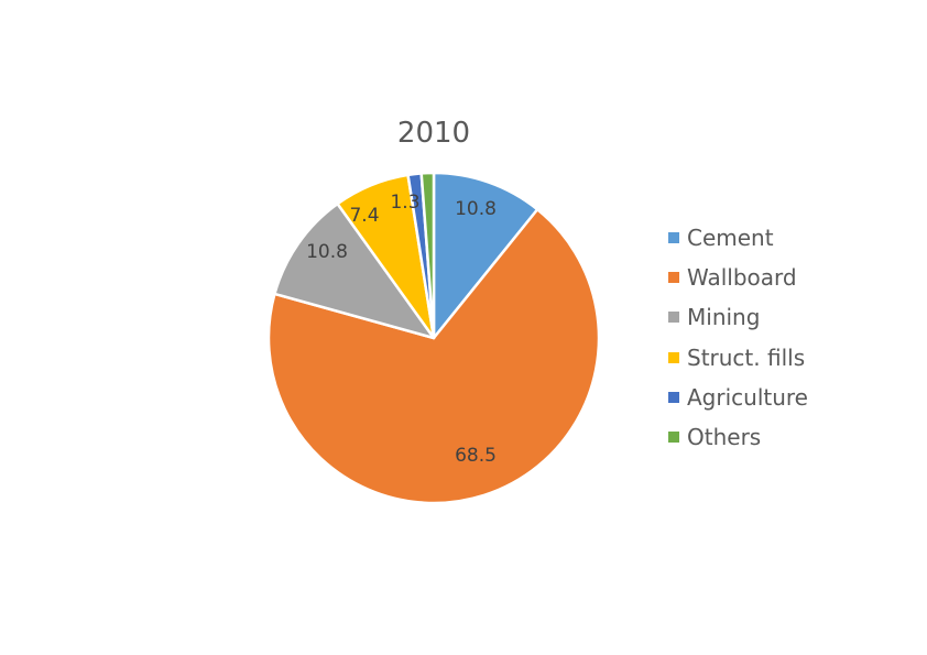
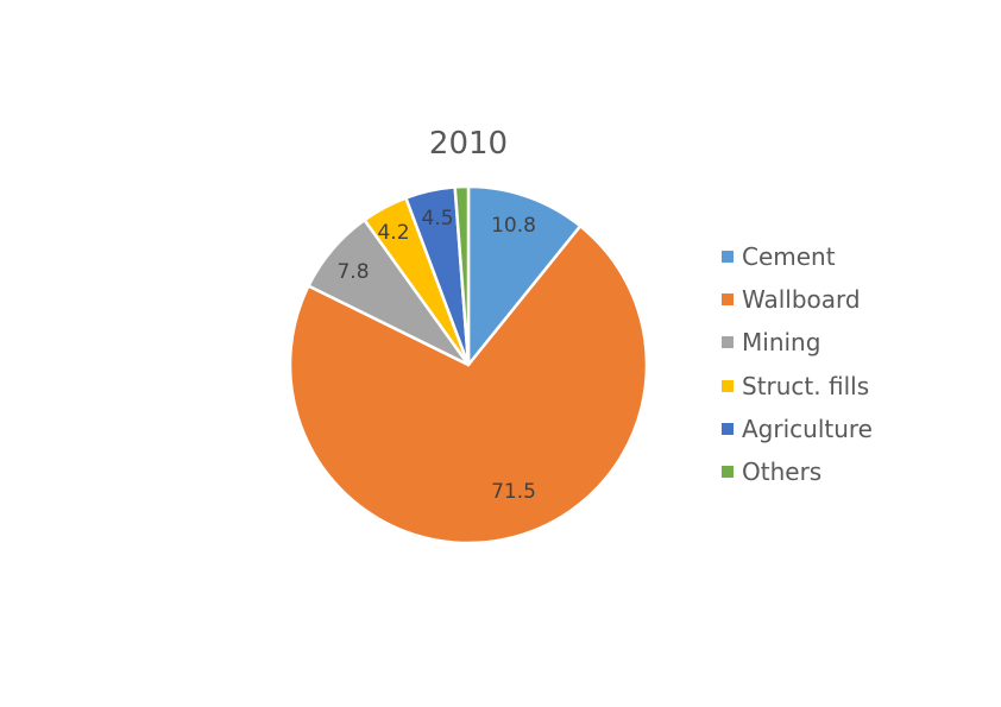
Wallboard: 68.5 -> 71.5
Mining: 10.8 -> 7.8
Struct. fills: 7.4 -> 4.2
Agriculture: 1.3 -> 4.5
